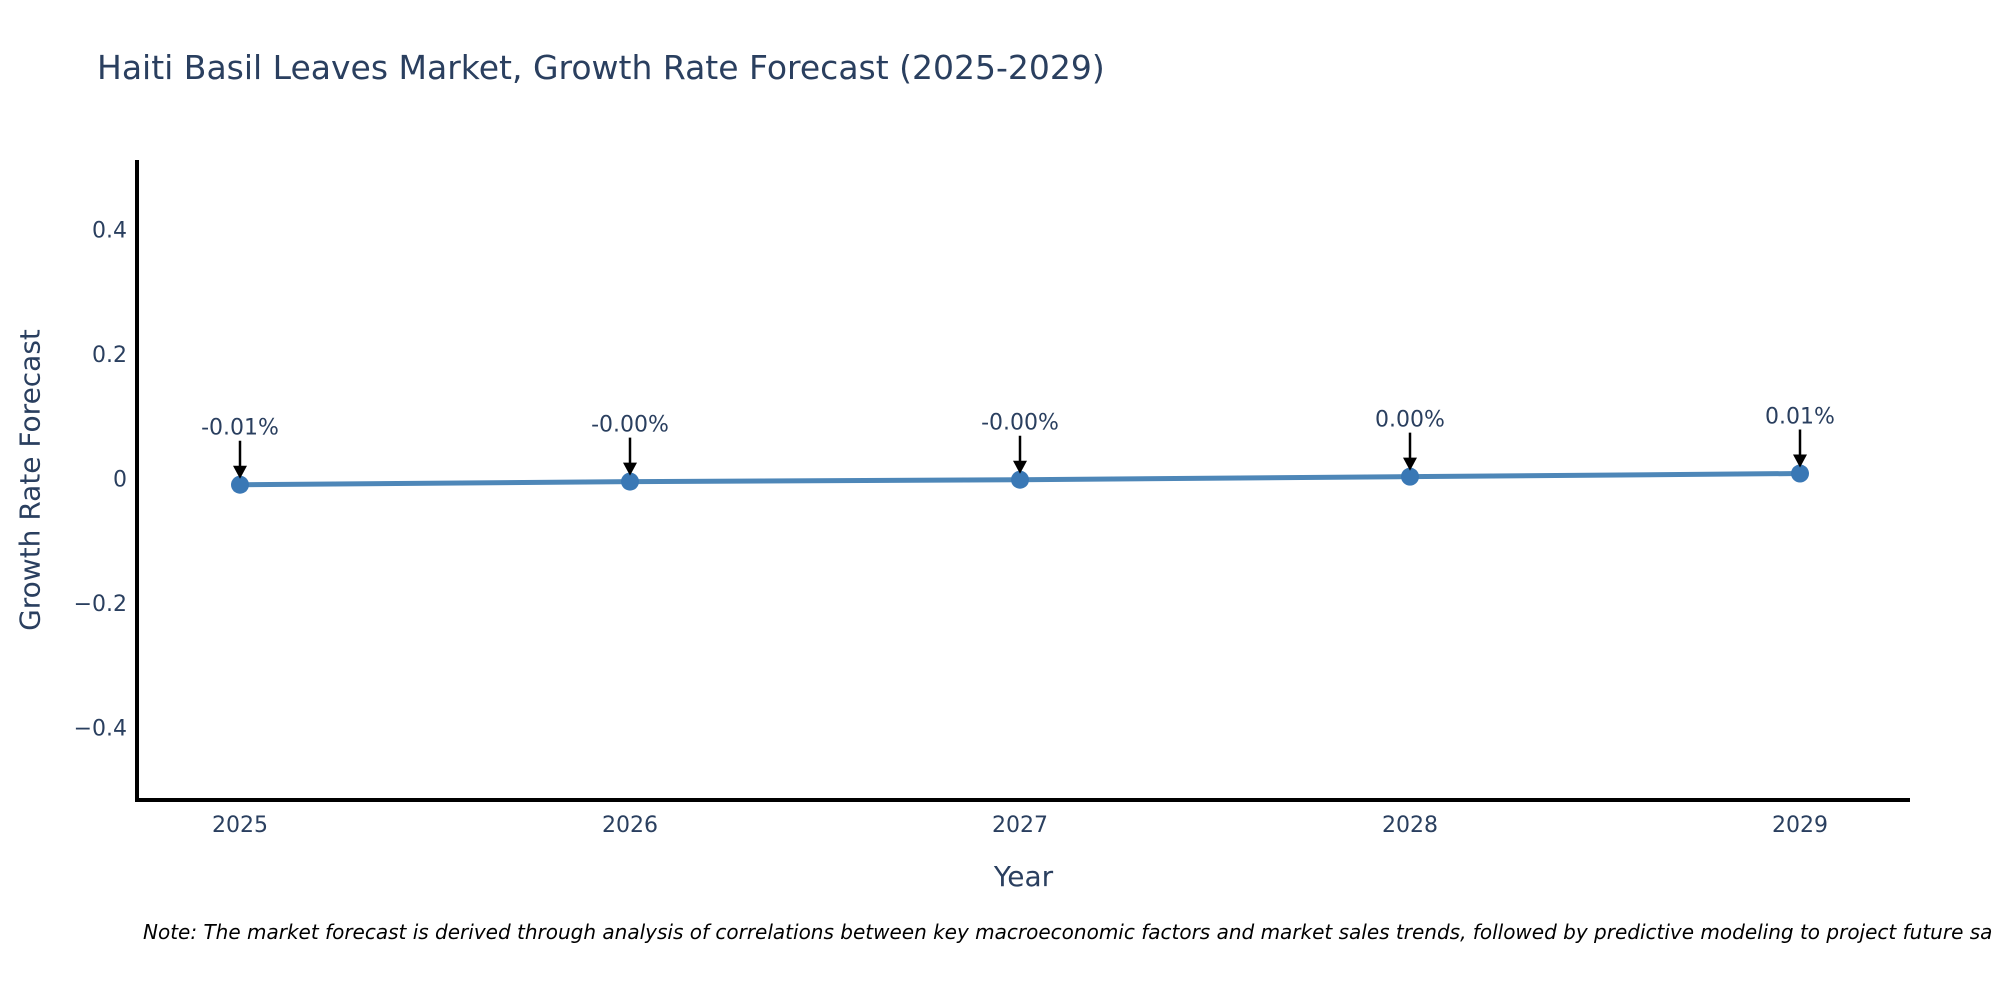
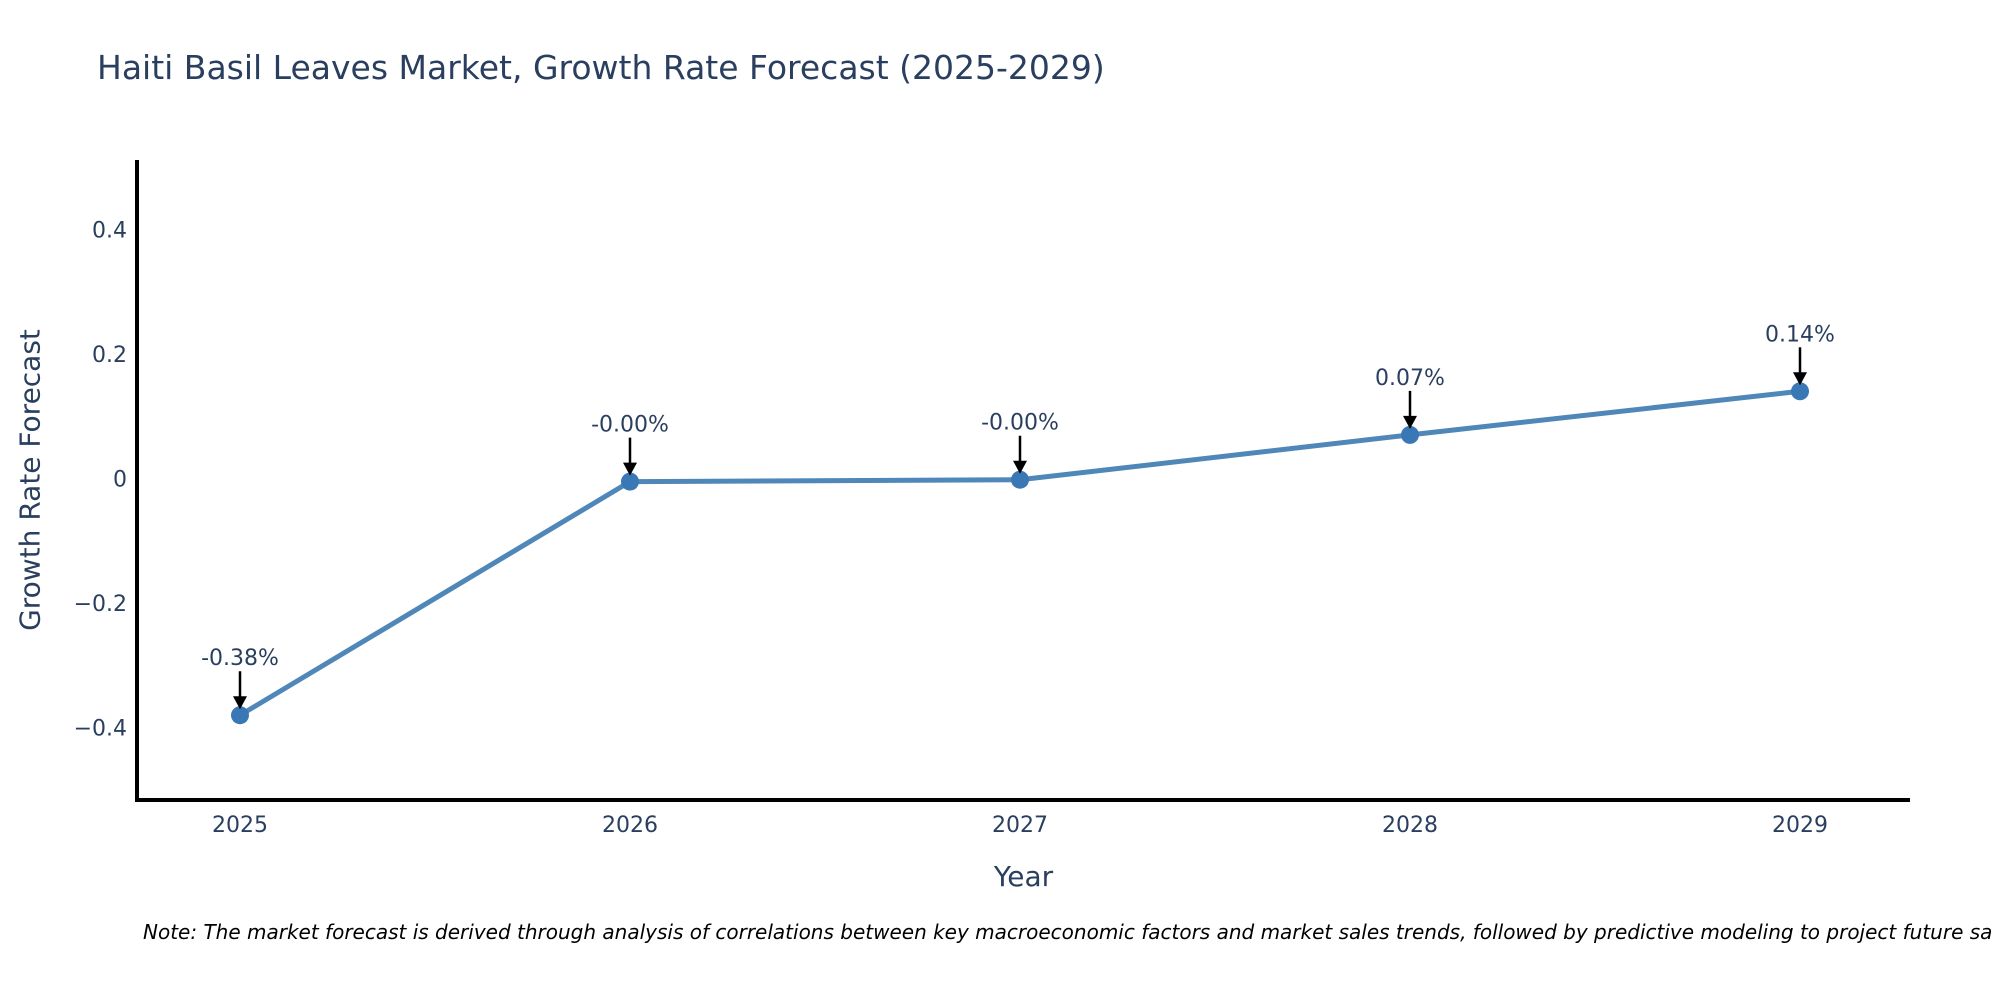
2025: -0.01% -> -0.38%
2028: 0.00% -> 0.07%
2029: 0.01% -> 0.14%
